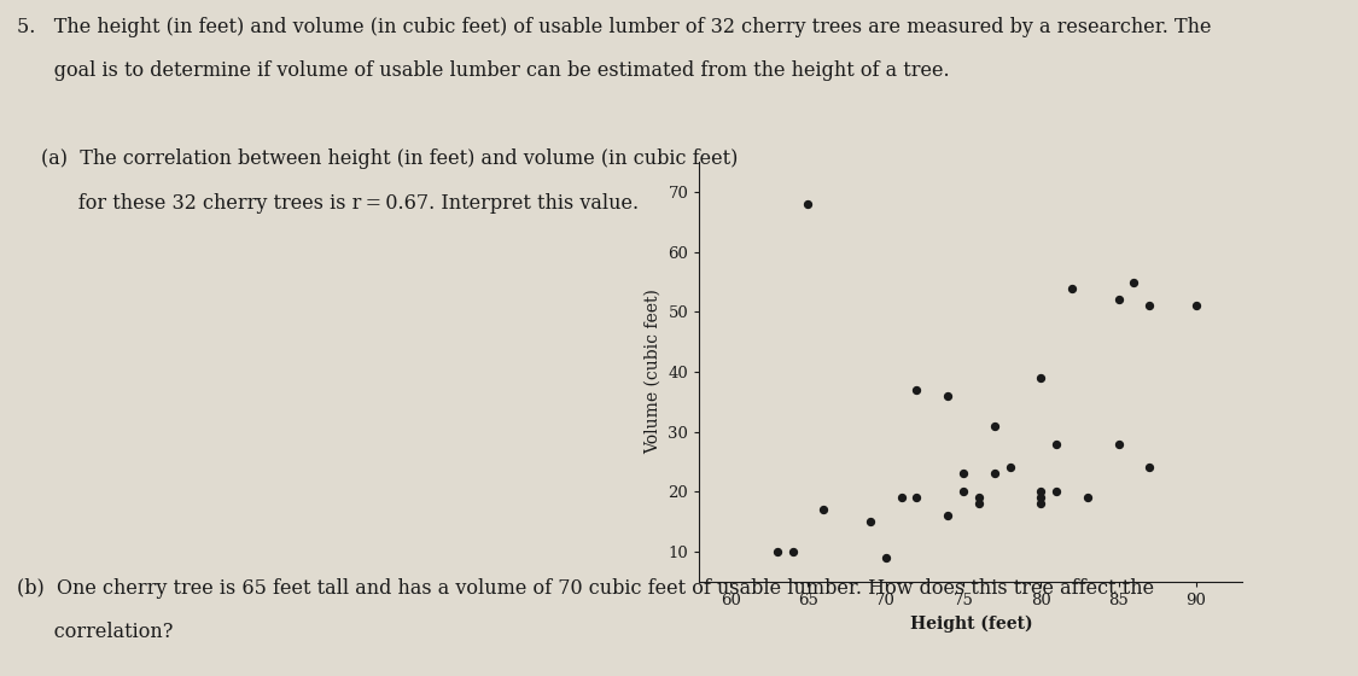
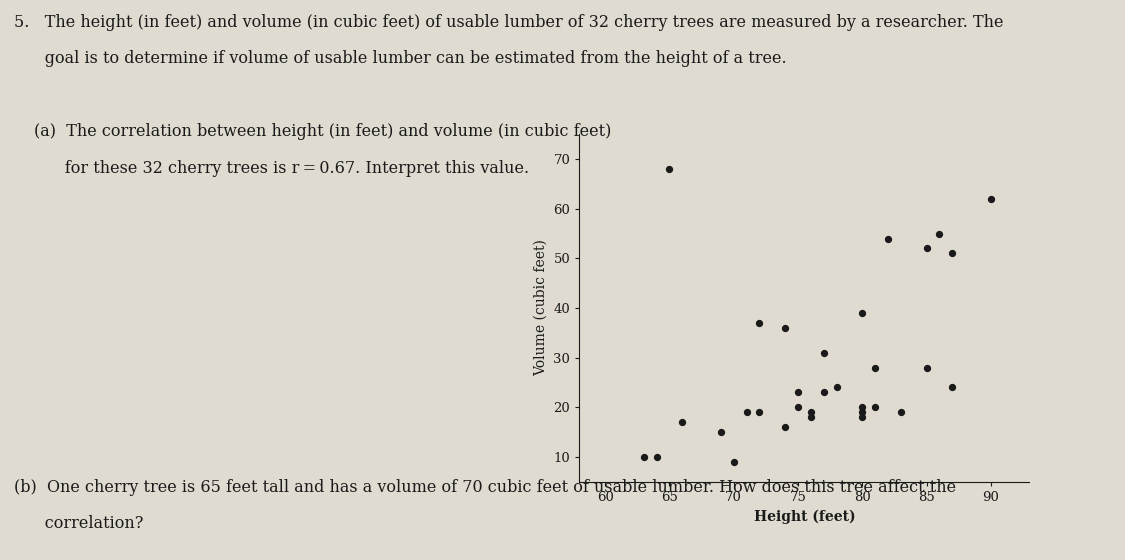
90: 51 -> 62
